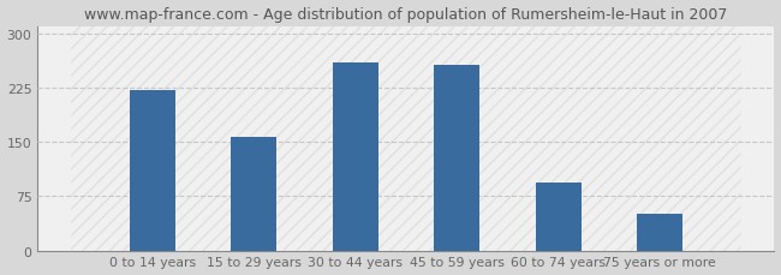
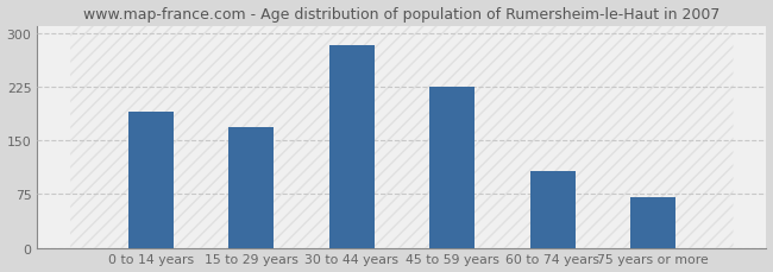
0 to 14 years: 222 -> 190
15 to 29 years: 156 -> 168
30 to 44 years: 260 -> 283
45 to 59 years: 256 -> 224
60 to 74 years: 94 -> 107
75 years or more: 50 -> 70
